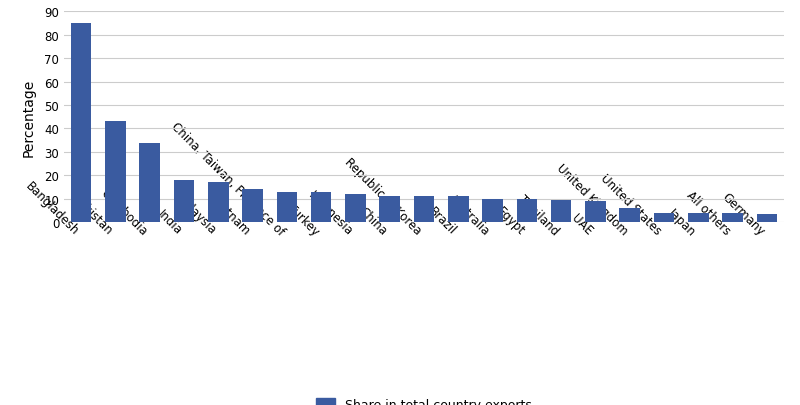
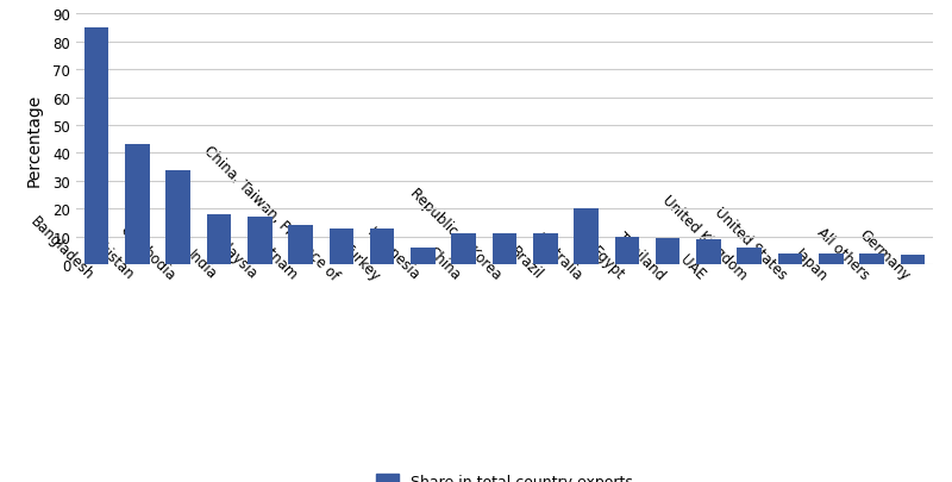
Indonesia: 12.0 -> 6.0
Australia: 10.0 -> 20.0
